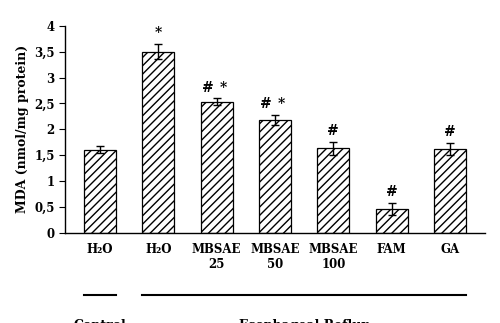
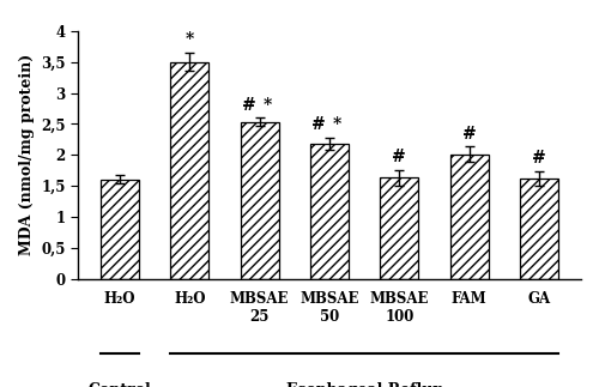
FAM: 0,46 -> 2,01
